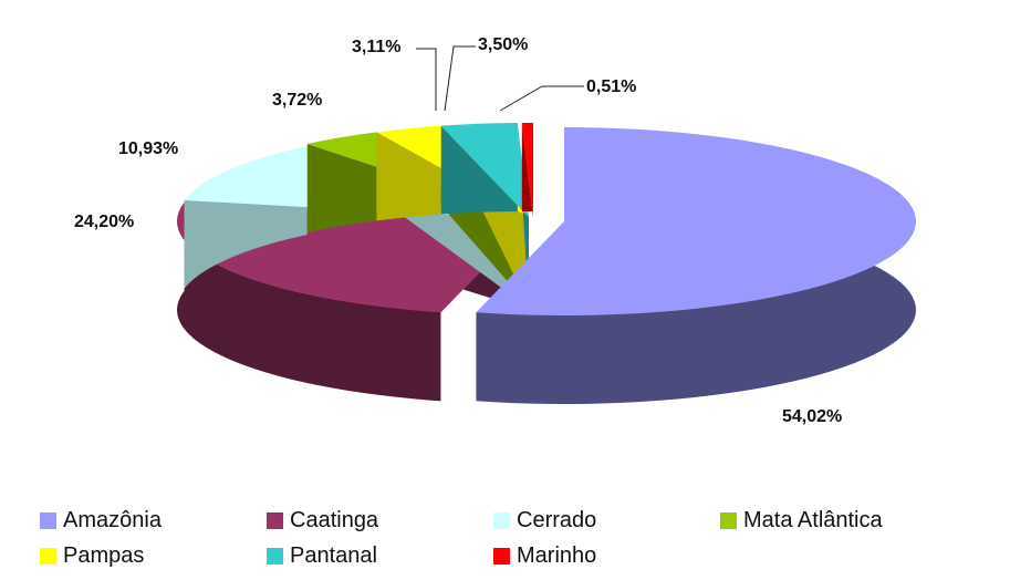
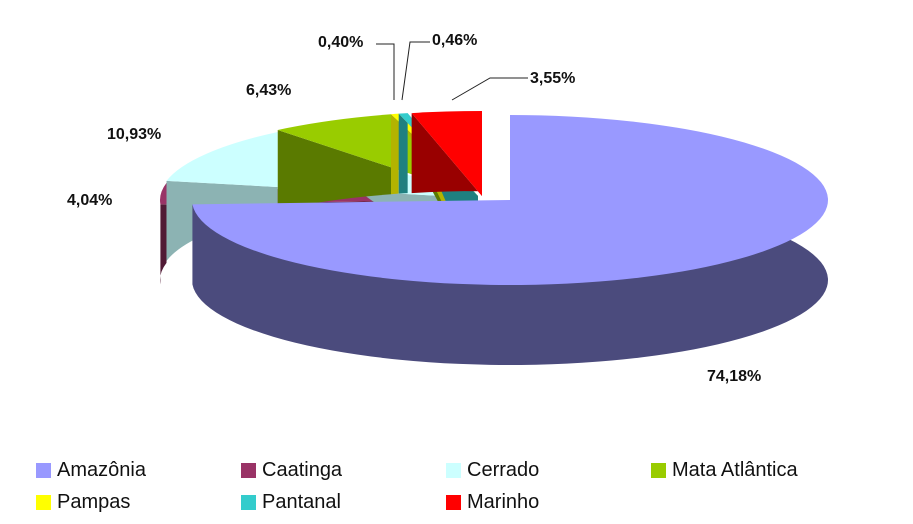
Amazônia: 54,02% -> 74,18%
Caatinga: 24,20% -> 4,04%
Mata Atlântica: 3,72% -> 6,43%
Pampas: 3,11% -> 0,40%
Pantanal: 3,50% -> 0,46%
Marinho: 0,51% -> 3,55%
